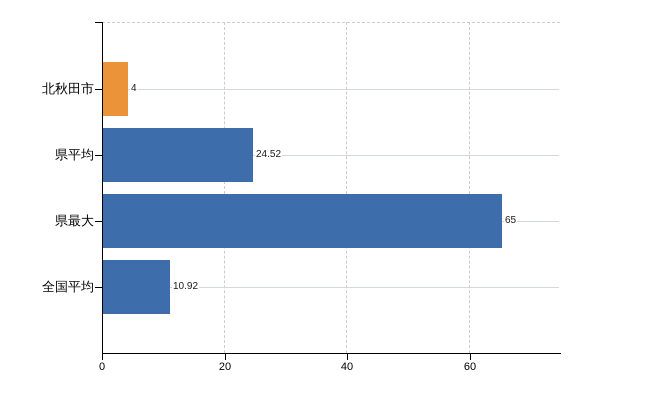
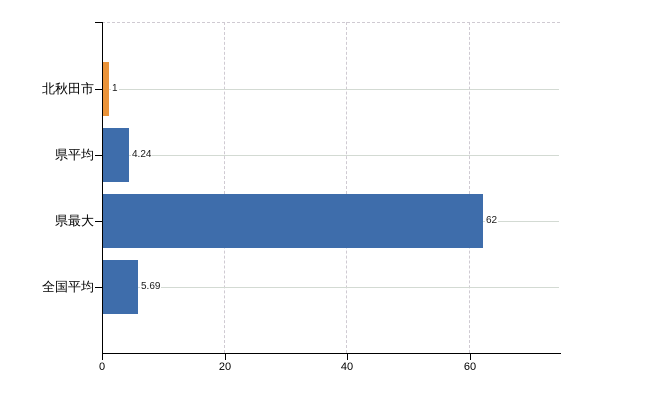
北秋田市: 4 -> 1
県平均: 24.52 -> 4.24
県最大: 65 -> 62
全国平均: 10.92 -> 5.69
